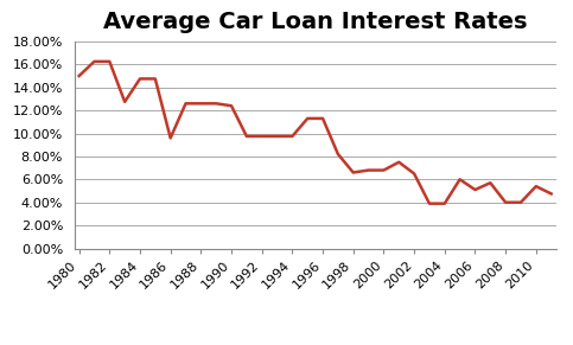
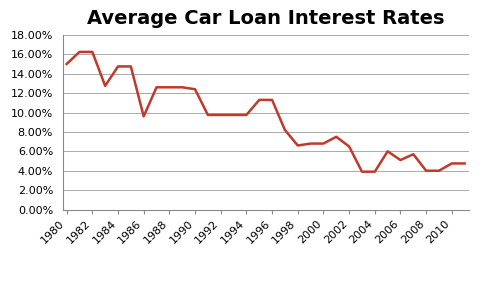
2010: 5.4% -> 4.8%
